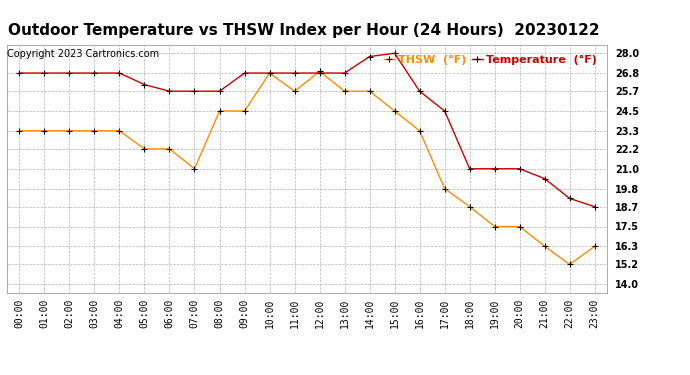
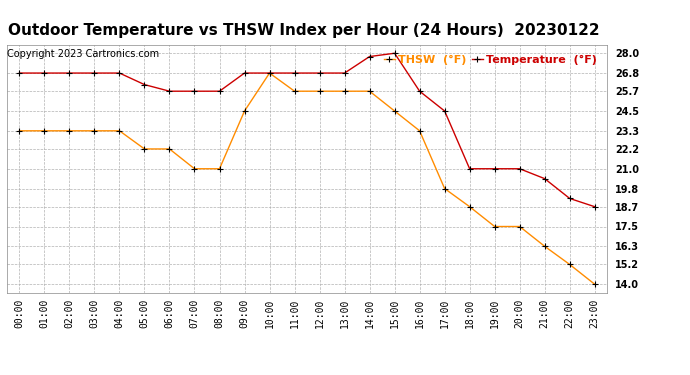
THSW (°F)/08:00: 24.5 -> 21.0
THSW (°F)/12:00: 26.9 -> 25.7
THSW (°F)/23:00: 16.3 -> 14.0
